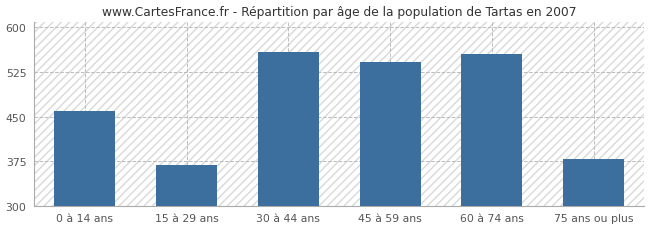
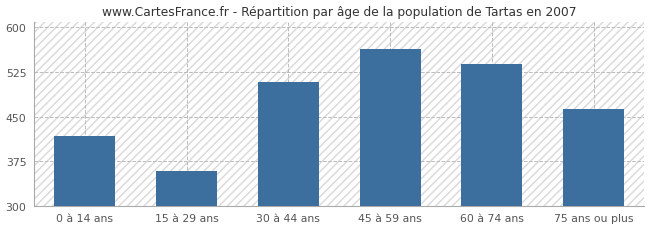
0 à 14 ans: 460 -> 418
15 à 29 ans: 368 -> 358
30 à 44 ans: 558 -> 508
45 à 59 ans: 542 -> 563
60 à 74 ans: 556 -> 538
75 ans ou plus: 378 -> 463
